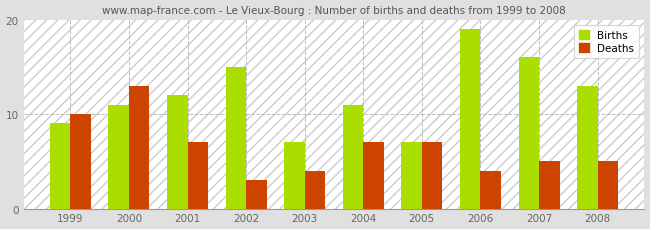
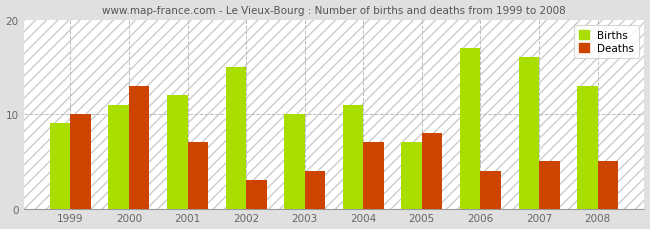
Births/2003: 7 -> 10
Deaths/2005: 7 -> 8
Births/2006: 19 -> 17
